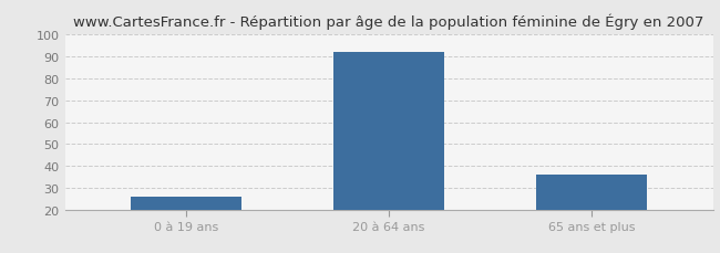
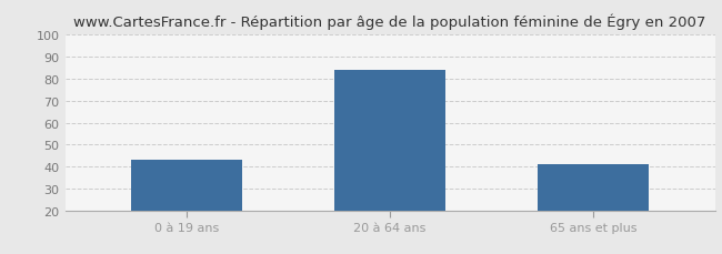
0 à 19 ans: 26 -> 43
20 à 64 ans: 92 -> 84
65 ans et plus: 36 -> 41
